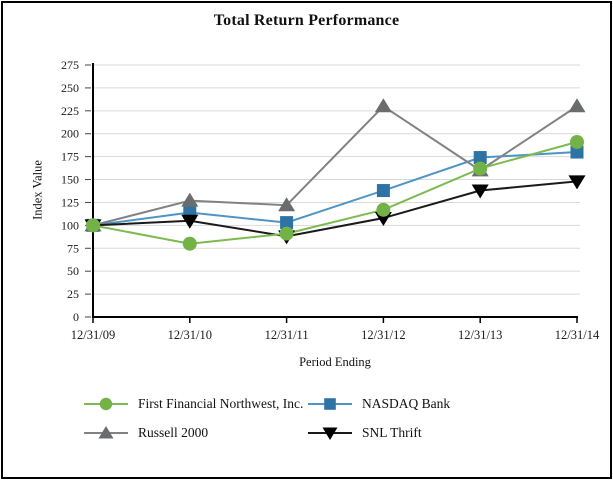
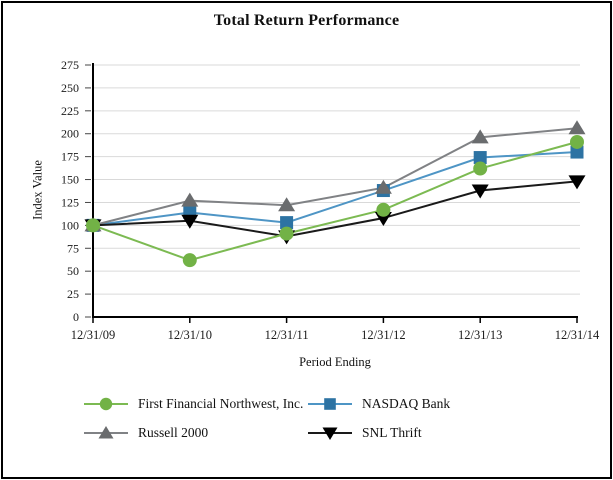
First Financial Northwest, Inc./12/31/10: 80 -> 60
Russell 2000/12/31/12: 230 -> 140
Russell 2000/12/31/13: 160 -> 200
Russell 2000/12/31/14: 230 -> 210
